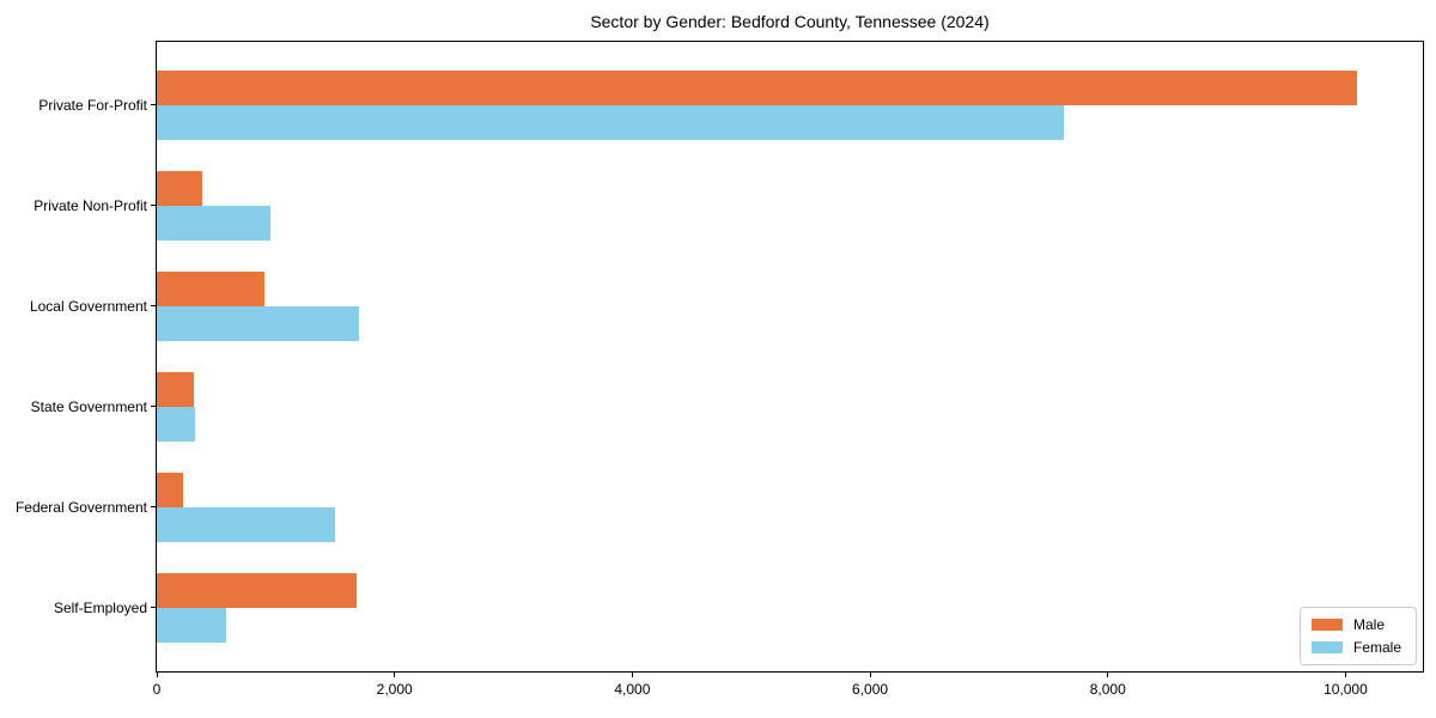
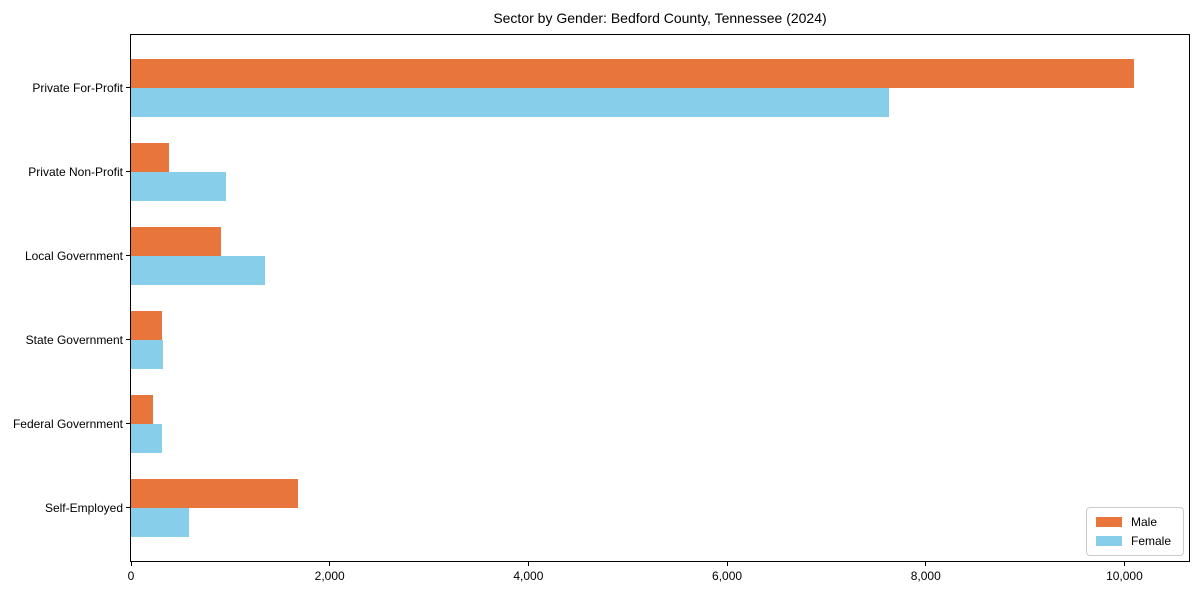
Female/Local Government: 1700 -> 1400
Female/Federal Government: 1500 -> 300
